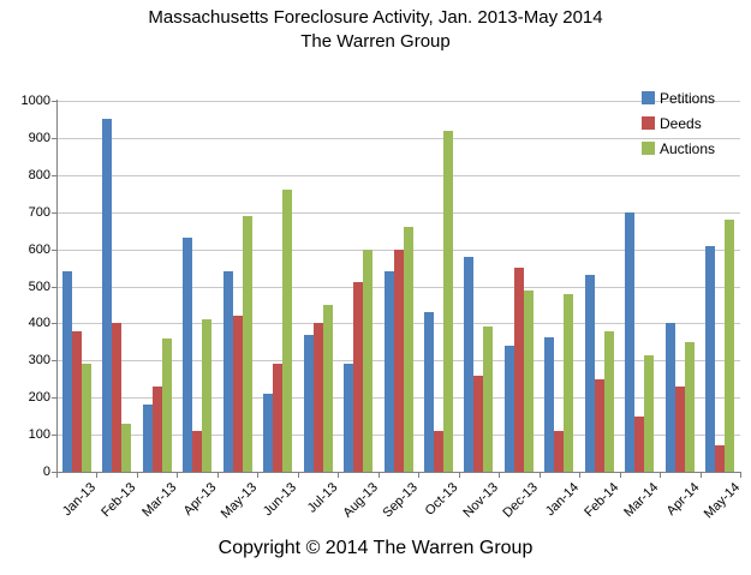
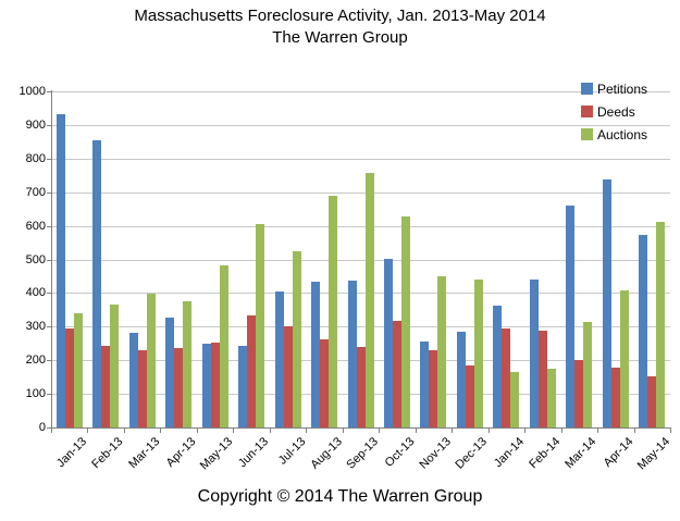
Petitions/Jan-13: 540 -> 930
Deeds/Jan-13: 380 -> 300
Auctions/Jan-13: 290 -> 340
Petitions/Feb-13: 950 -> 860
Deeds/Feb-13: 400 -> 240
Auctions/Feb-13: 130 -> 360
Petitions/Mar-13: 180 -> 280
Auctions/Mar-13: 360 -> 400
Petitions/Apr-13: 630 -> 330
Deeds/Apr-13: 110 -> 240
Auctions/Apr-13: 410 -> 380
Petitions/May-13: 540 -> 250
Deeds/May-13: 420 -> 250
Auctions/May-13: 690 -> 480
Petitions/Jun-13: 210 -> 240
Deeds/Jun-13: 290 -> 330
Auctions/Jun-13: 760 -> 610
Petitions/Jul-13: 370 -> 400
Deeds/Jul-13: 400 -> 300
Auctions/Jul-13: 450 -> 520
Petitions/Aug-13: 290 -> 440
Deeds/Aug-13: 510 -> 260
Auctions/Aug-13: 600 -> 690
Petitions/Sep-13: 540 -> 440
Deeds/Sep-13: 600 -> 240
Auctions/Sep-13: 660 -> 760
Petitions/Oct-13: 430 -> 500
Deeds/Oct-13: 110 -> 320
Auctions/Oct-13: 920 -> 630
Petitions/Nov-13: 580 -> 260
Deeds/Nov-13: 260 -> 230
Auctions/Nov-13: 390 -> 450
Petitions/Dec-13: 340 -> 280
Deeds/Dec-13: 550 -> 180
Auctions/Dec-13: 490 -> 440
Deeds/Jan-14: 110 -> 290
Auctions/Jan-14: 480 -> 170
Petitions/Feb-14: 530 -> 440
Deeds/Feb-14: 250 -> 290
Auctions/Feb-14: 380 -> 170
Petitions/Mar-14: 700 -> 660
Deeds/Mar-14: 150 -> 200
Petitions/Apr-14: 400 -> 740
Deeds/Apr-14: 230 -> 180
Auctions/Apr-14: 350 -> 410
Petitions/May-14: 610 -> 570
Deeds/May-14: 70 -> 150
Auctions/May-14: 680 -> 610
